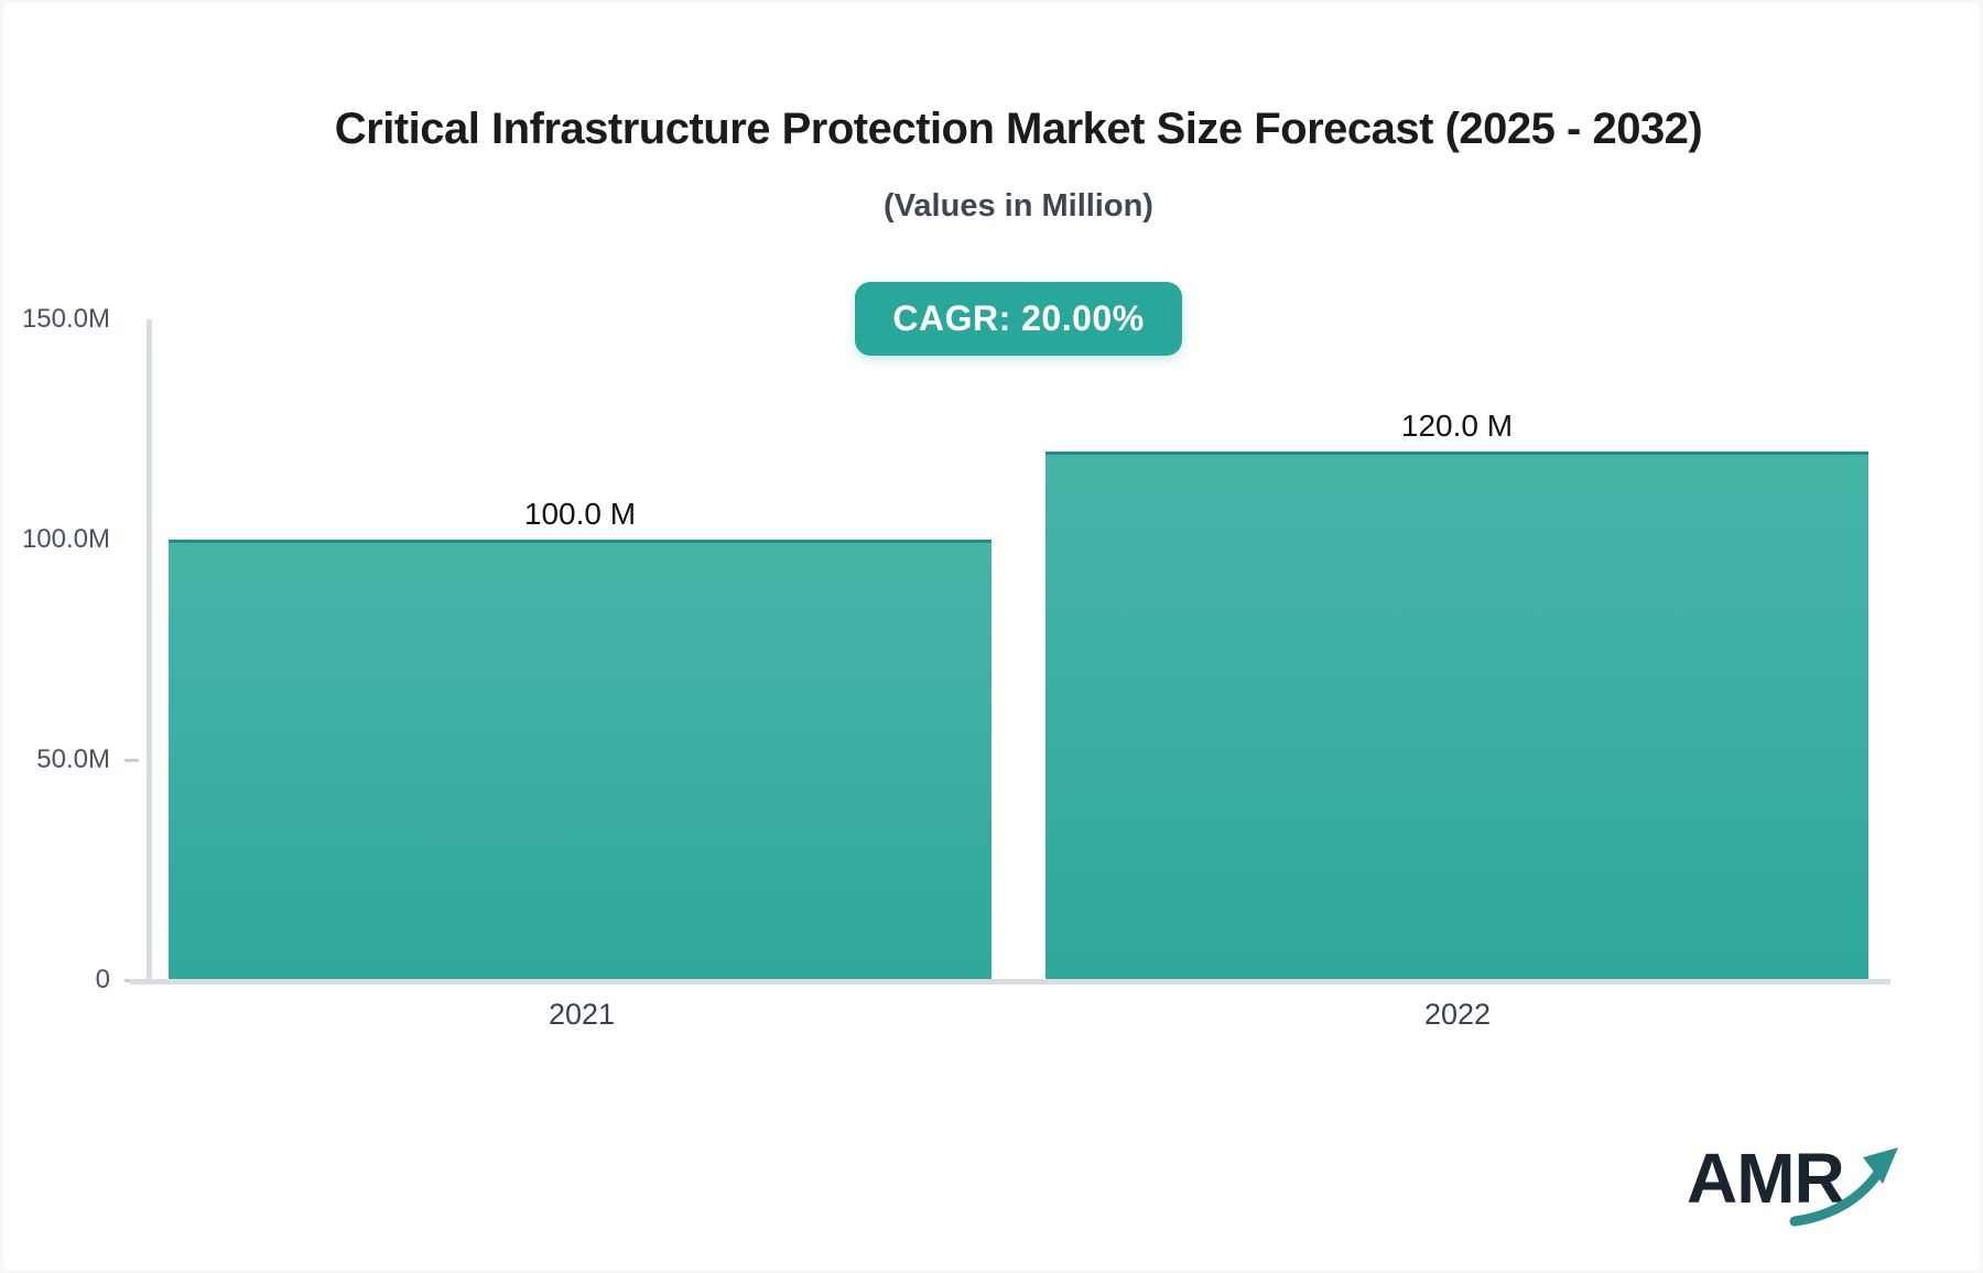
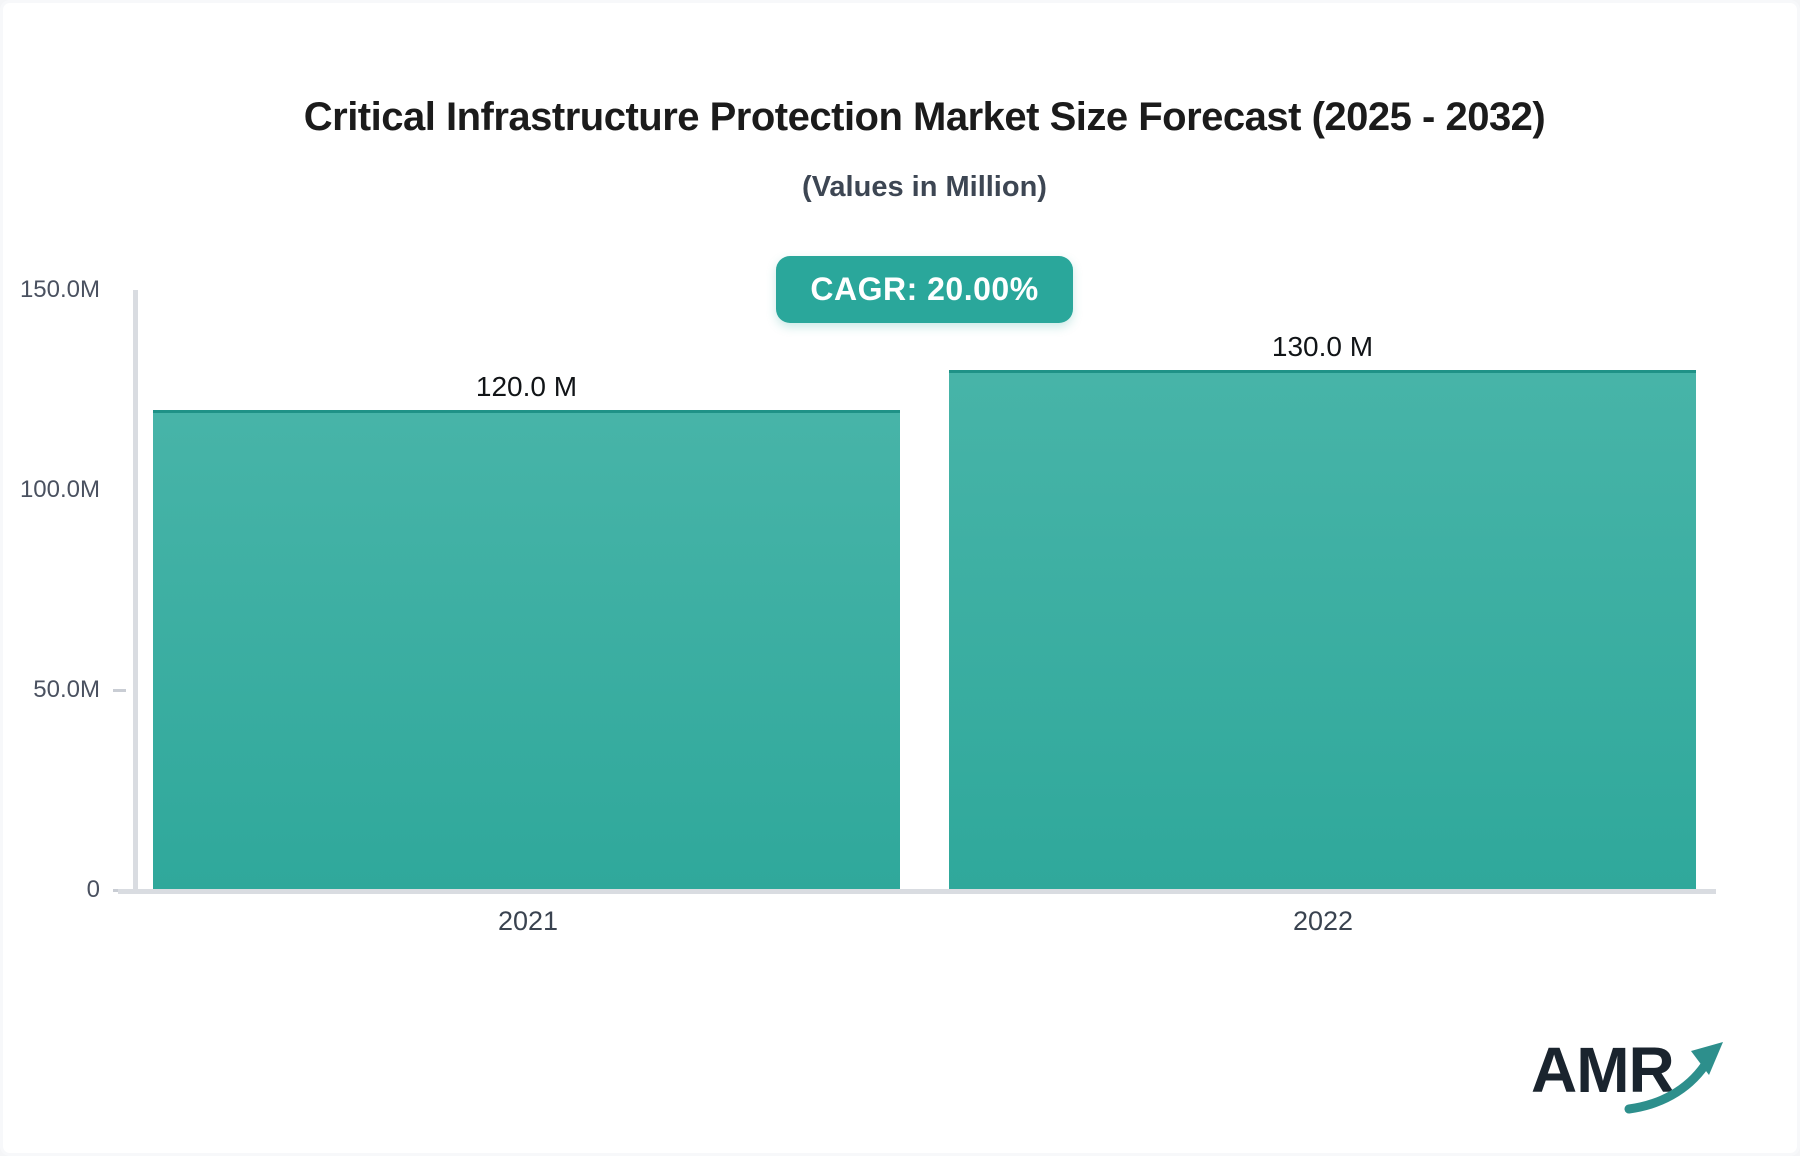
2021: 100.0 -> 120.0
2022: 120.0 -> 130.0
